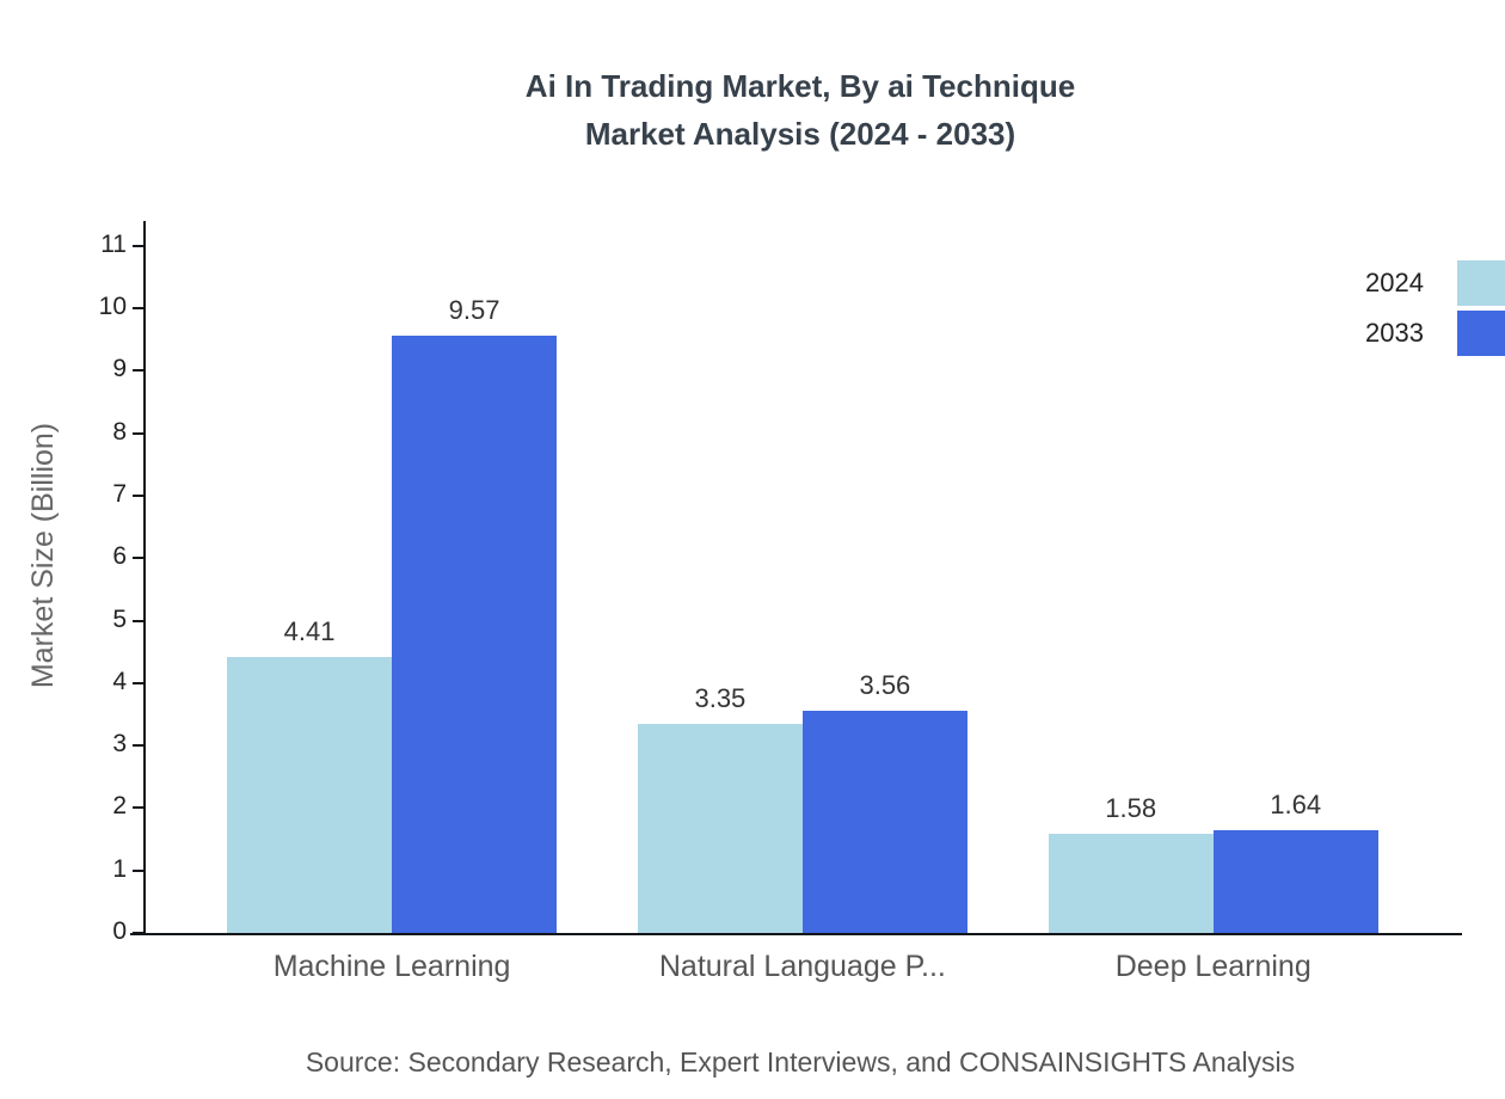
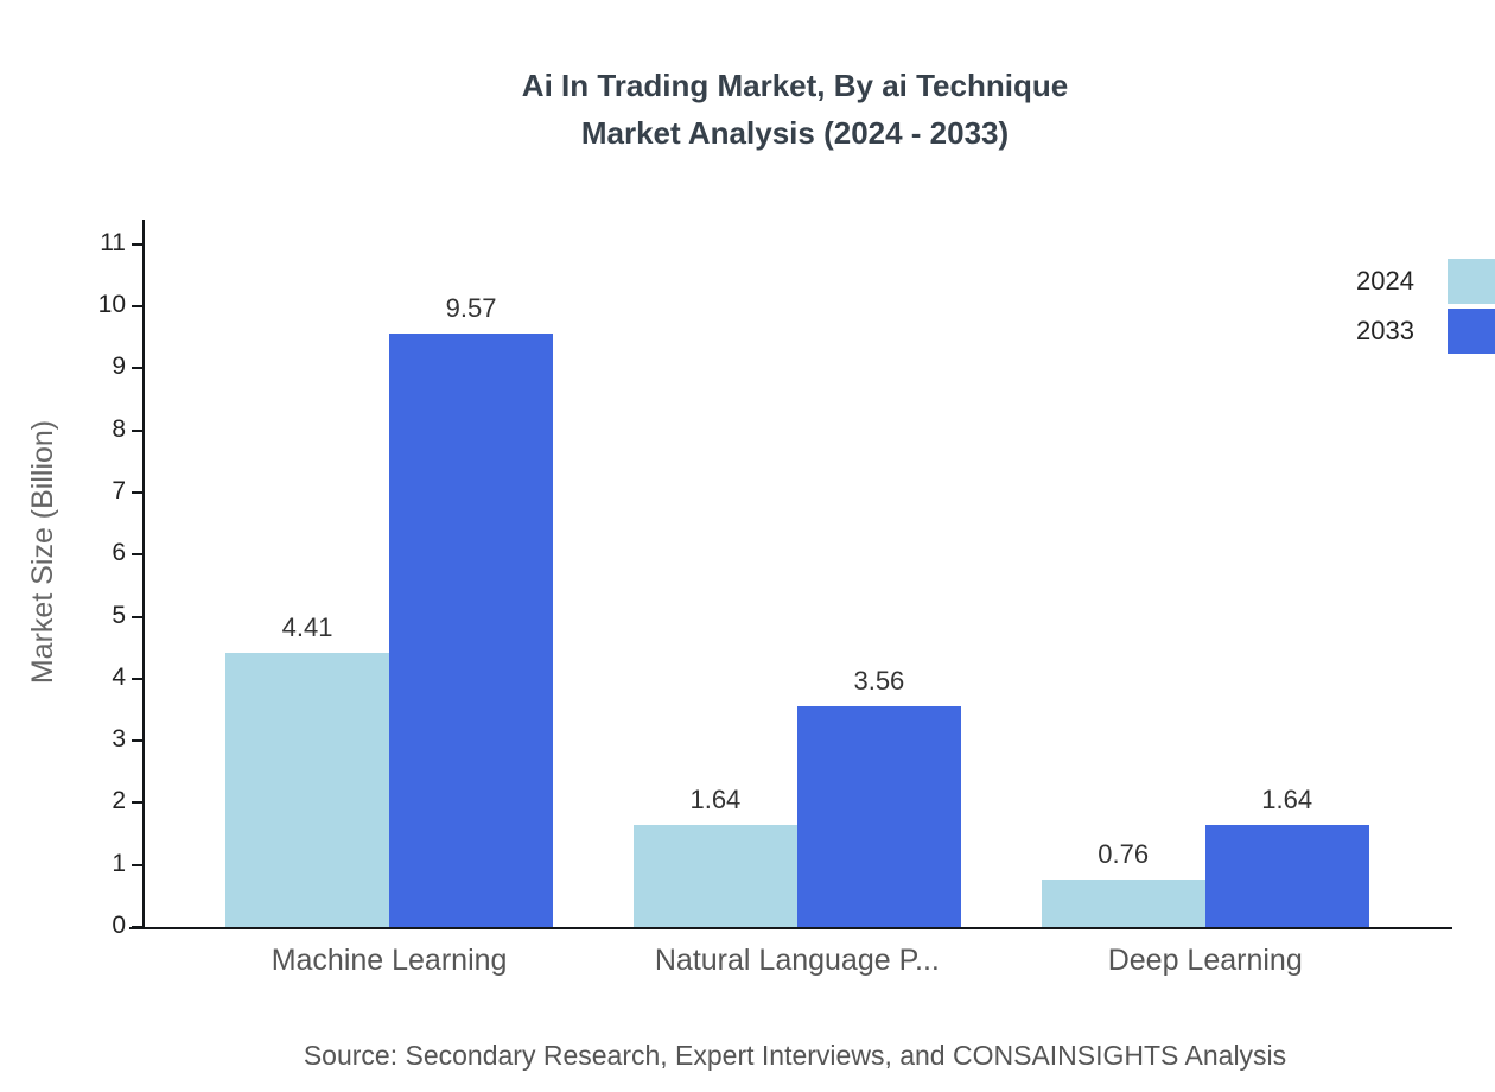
2024/Natural Language P...: 3.35 -> 1.64
2024/Deep Learning: 1.58 -> 0.76
